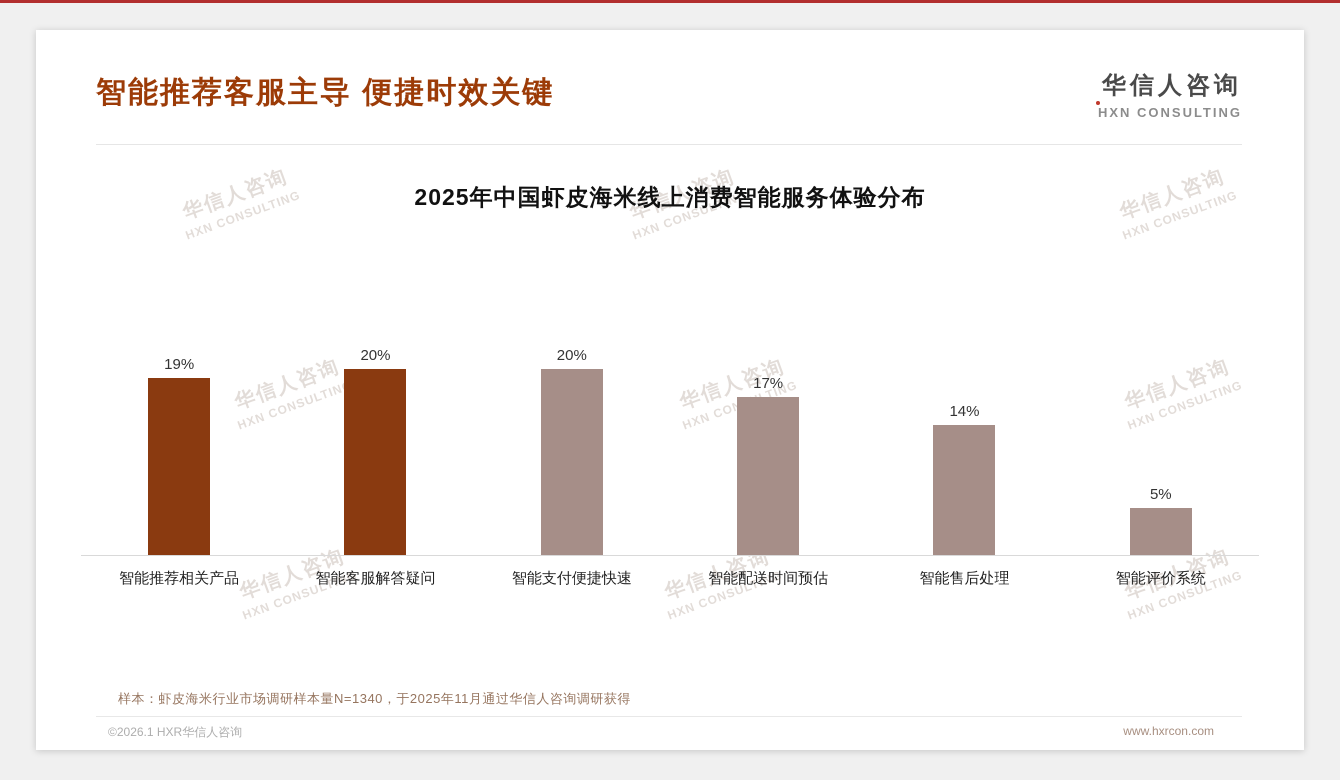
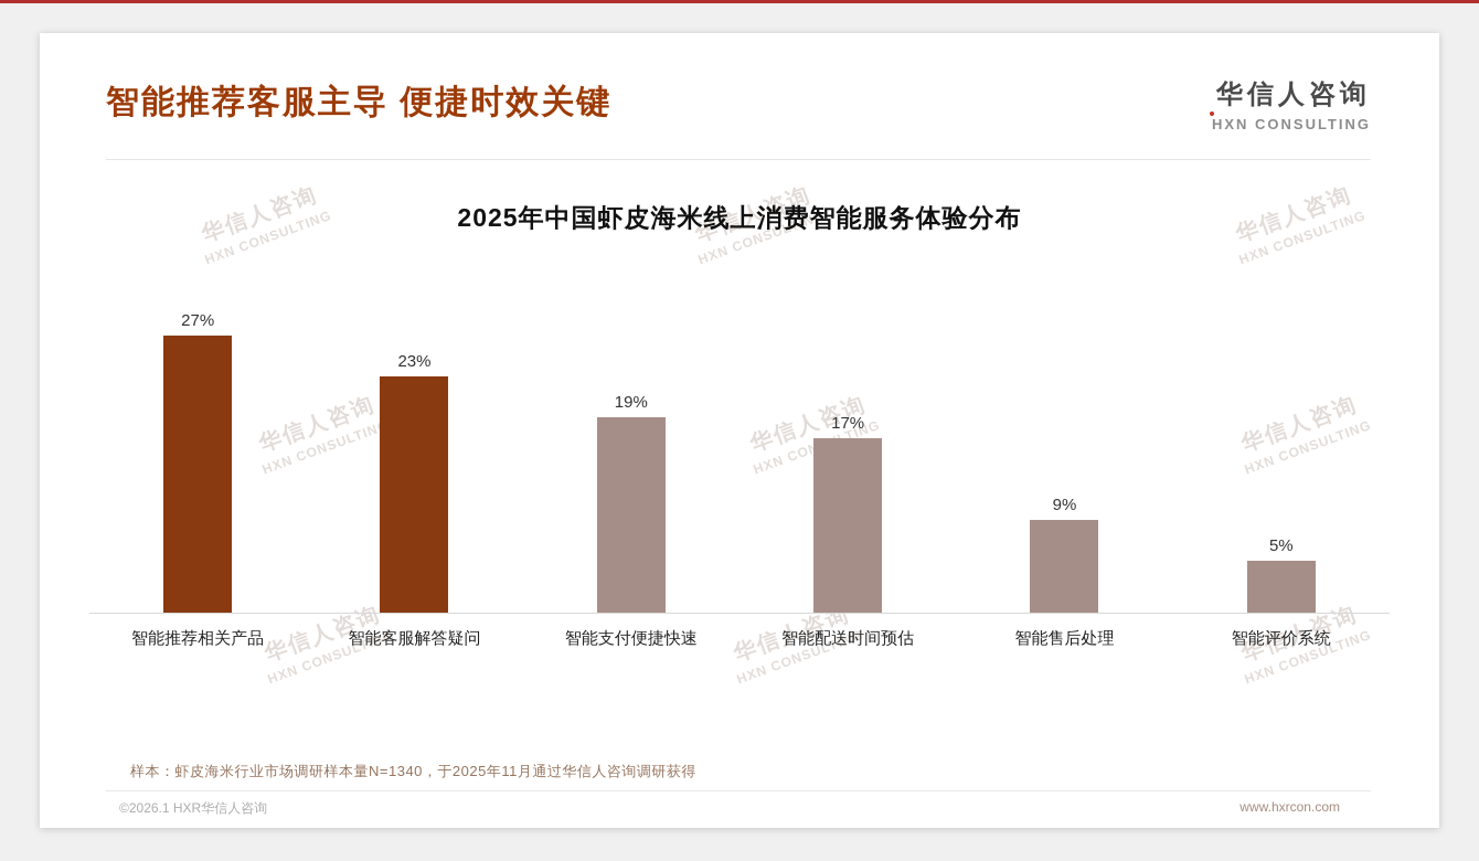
智能推荐相关产品: 19% -> 27%
智能客服解答疑问: 20% -> 23%
智能支付便捷快速: 20% -> 19%
智能售后处理: 14% -> 9%
